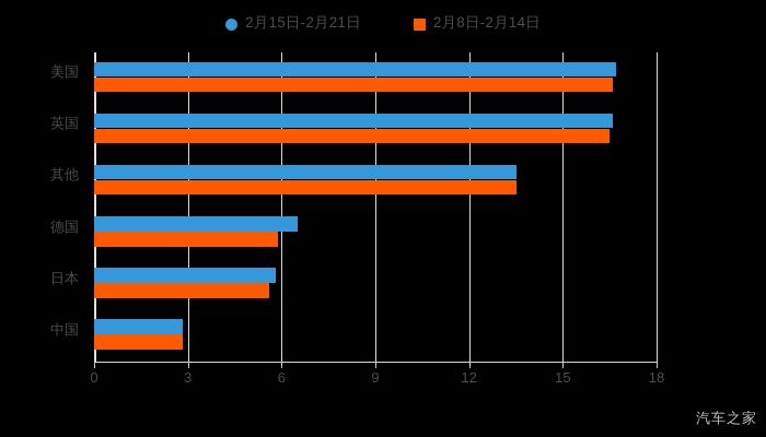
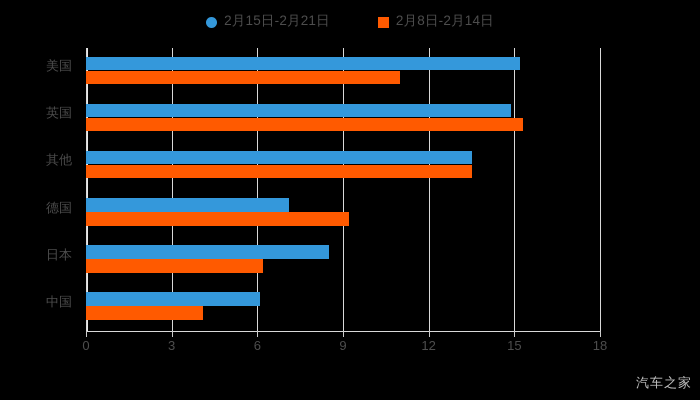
2月15日-2月21日/美国: 16.7 -> 15.2
2月8日-2月14日/美国: 16.6 -> 11.0
2月15日-2月21日/英国: 16.6 -> 14.9
2月8日-2月14日/英国: 16.5 -> 15.3
2月15日-2月21日/德国: 6.5 -> 7.1
2月8日-2月14日/德国: 5.9 -> 9.2
2月15日-2月21日/日本: 5.8 -> 8.5
2月8日-2月14日/日本: 5.6 -> 6.2
2月15日-2月21日/中国: 2.9 -> 6.1
2月8日-2月14日/中国: 2.9 -> 4.1
